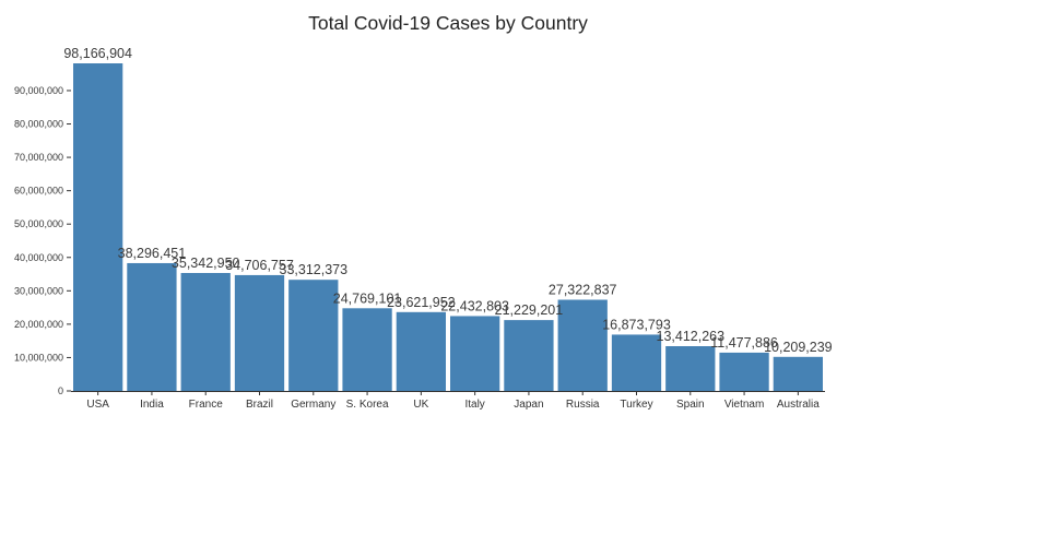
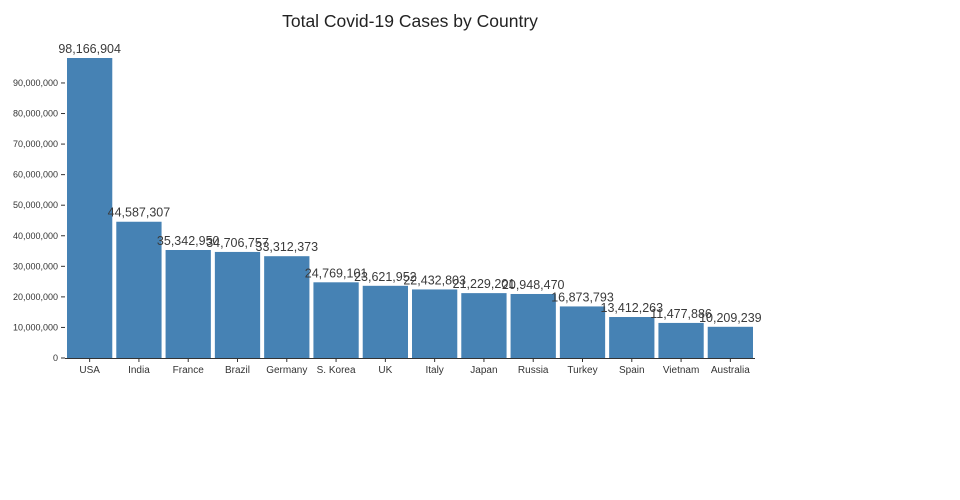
India: 38,296,451 -> 44,587,307
Russia: 27,322,837 -> 20,948,470
